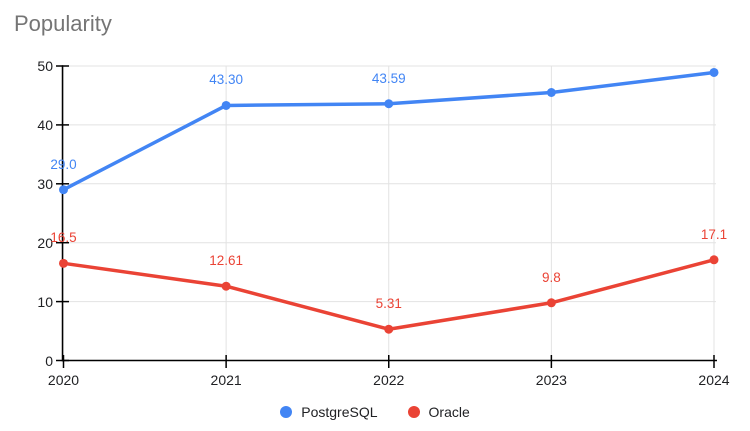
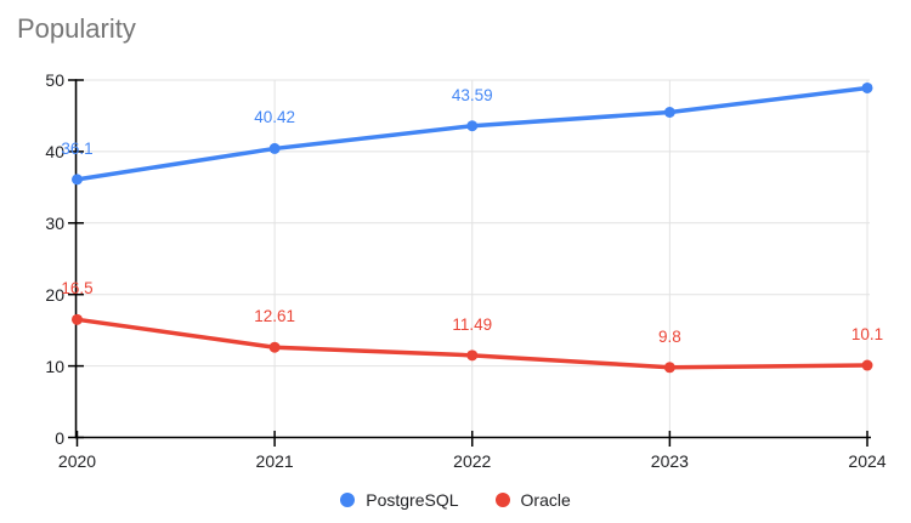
PostgreSQL/2020: 29.0 -> 36.1
PostgreSQL/2021: 43.30 -> 40.42
Oracle/2022: 5.31 -> 11.49
Oracle/2024: 17.1 -> 10.1
